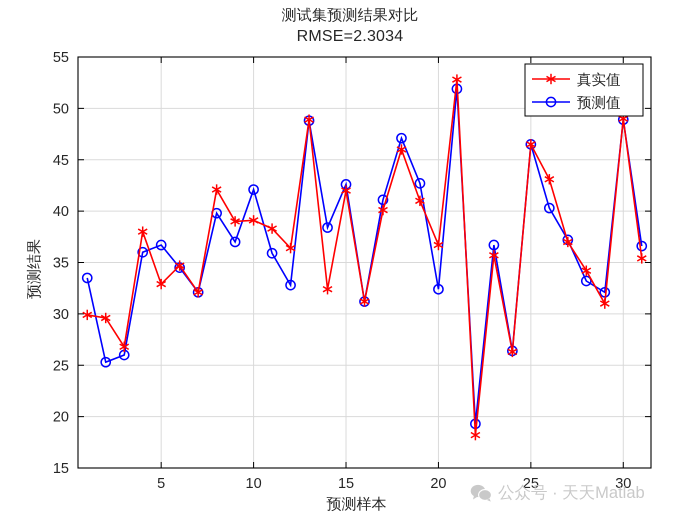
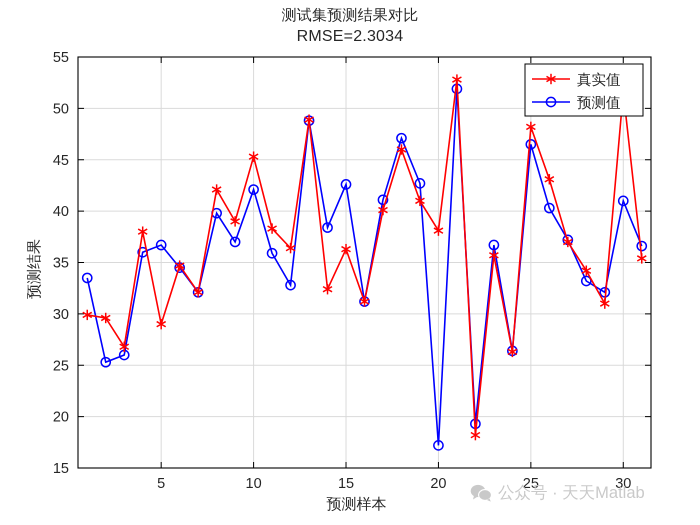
真实值/5: 32.9 -> 29.0
真实值/10: 39.1 -> 45.3
真实值/15: 42.0 -> 36.3
真实值/20: 36.7 -> 38.1
预测值/20: 32.4 -> 17.2
真实值/25: 46.5 -> 48.2
真实值/30: 49.0 -> 51.6
预测值/30: 48.9 -> 41.0
